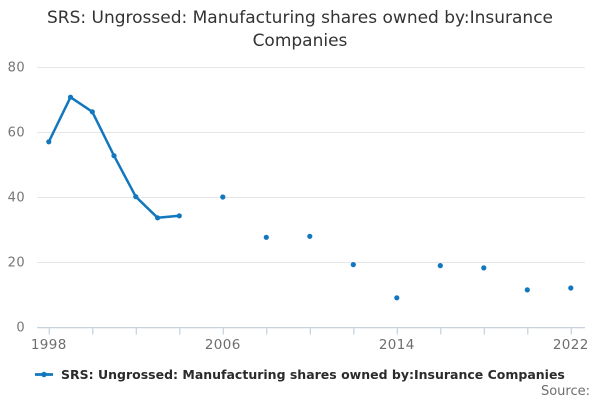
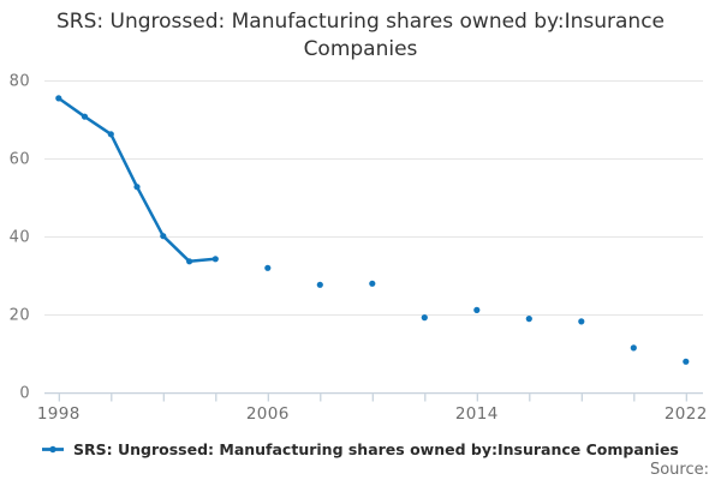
1998: 57 -> 75
2006: 40 -> 32
2014: 9 -> 21
2022: 12 -> 8
